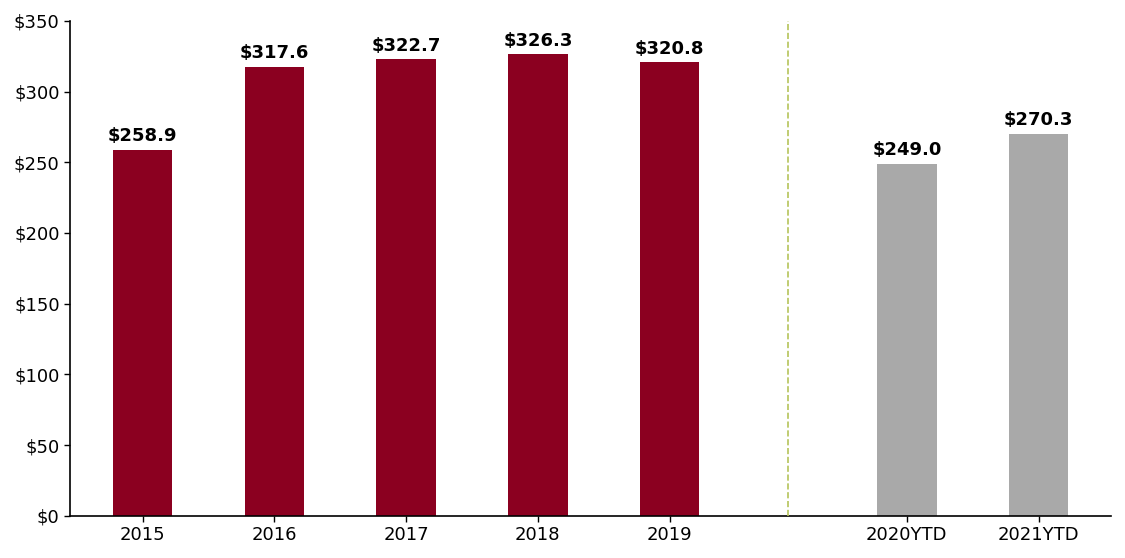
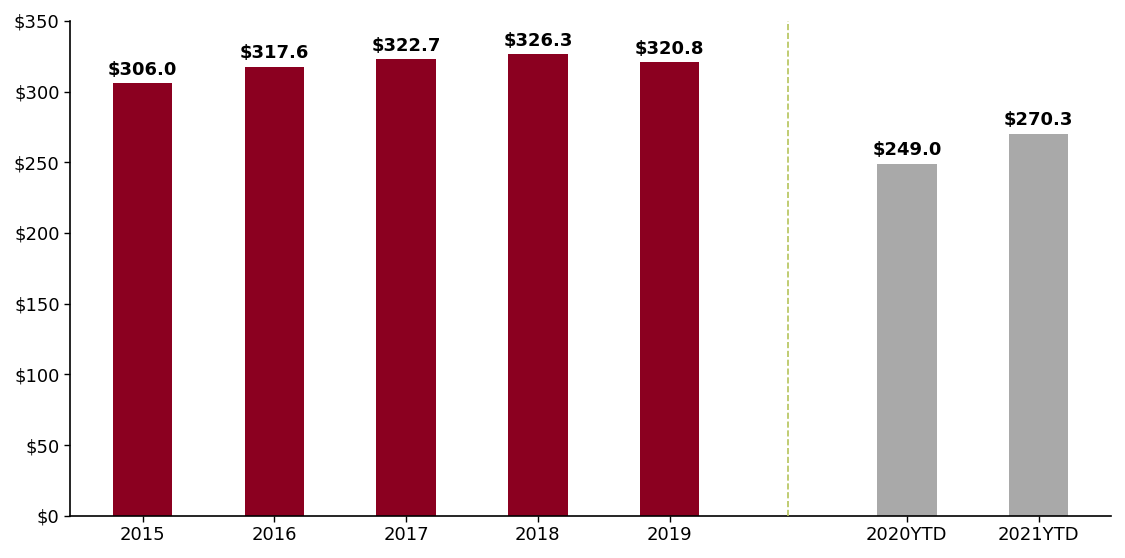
2015: $258.9 -> $306.0
